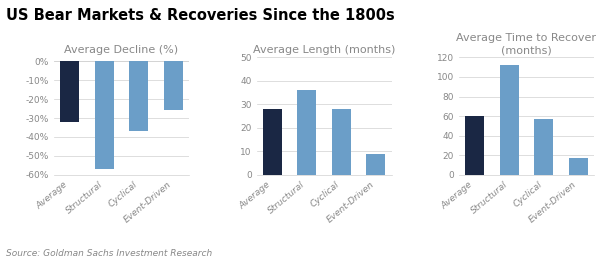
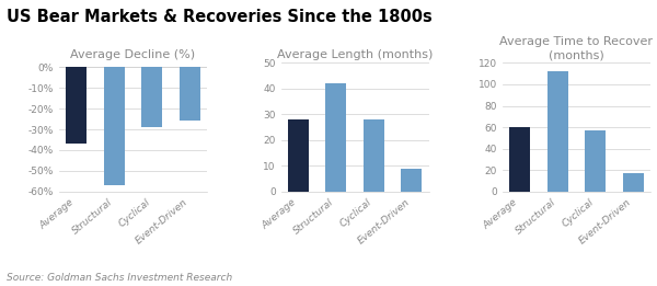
Average Decline (%)/Average: -32% -> -37%
Average Decline (%)/Cyclical: -37% -> -29%
Average Length (months)/Structural: 36 -> 42
